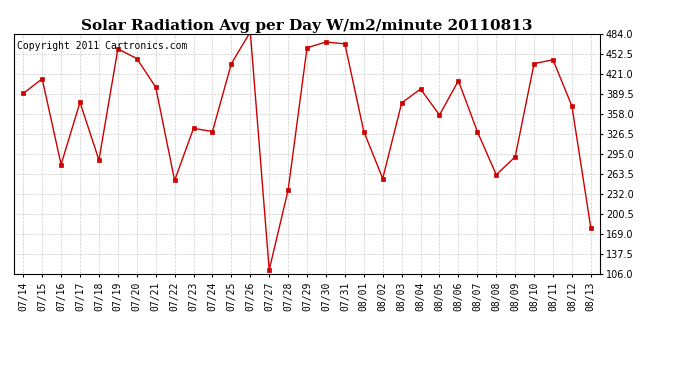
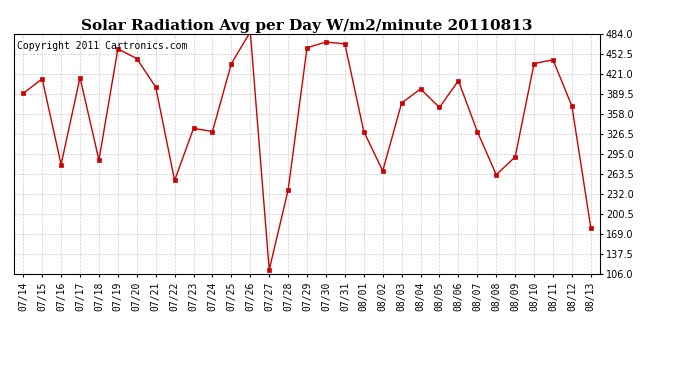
07/17: 376 -> 415
08/02: 256 -> 268
08/05: 356 -> 368
